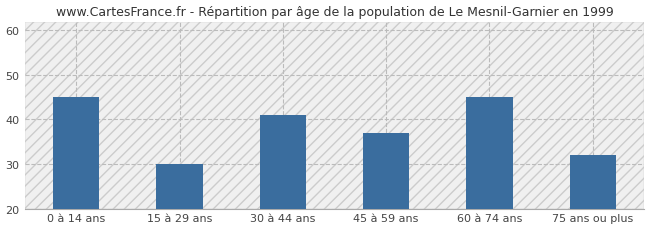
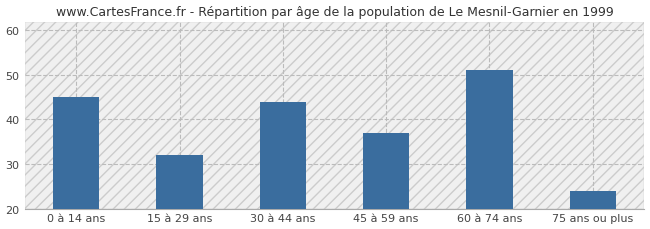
15 à 29 ans: 30 -> 32
30 à 44 ans: 41 -> 44
60 à 74 ans: 45 -> 51
75 ans ou plus: 32 -> 24
